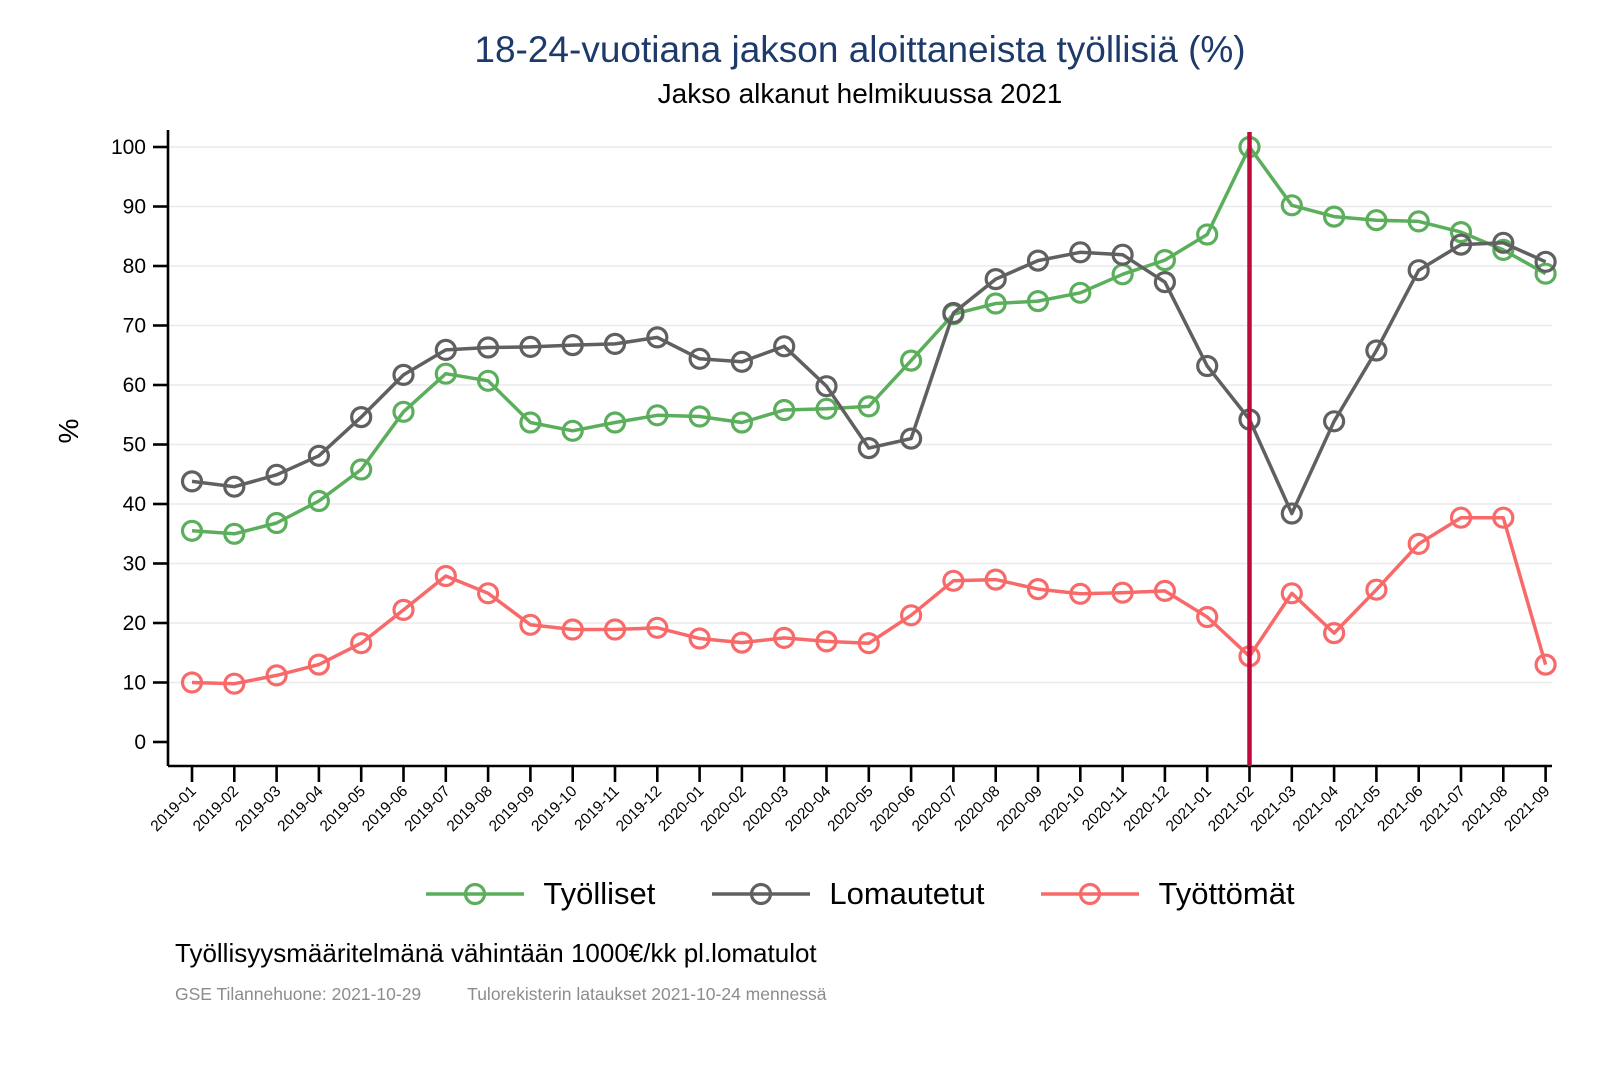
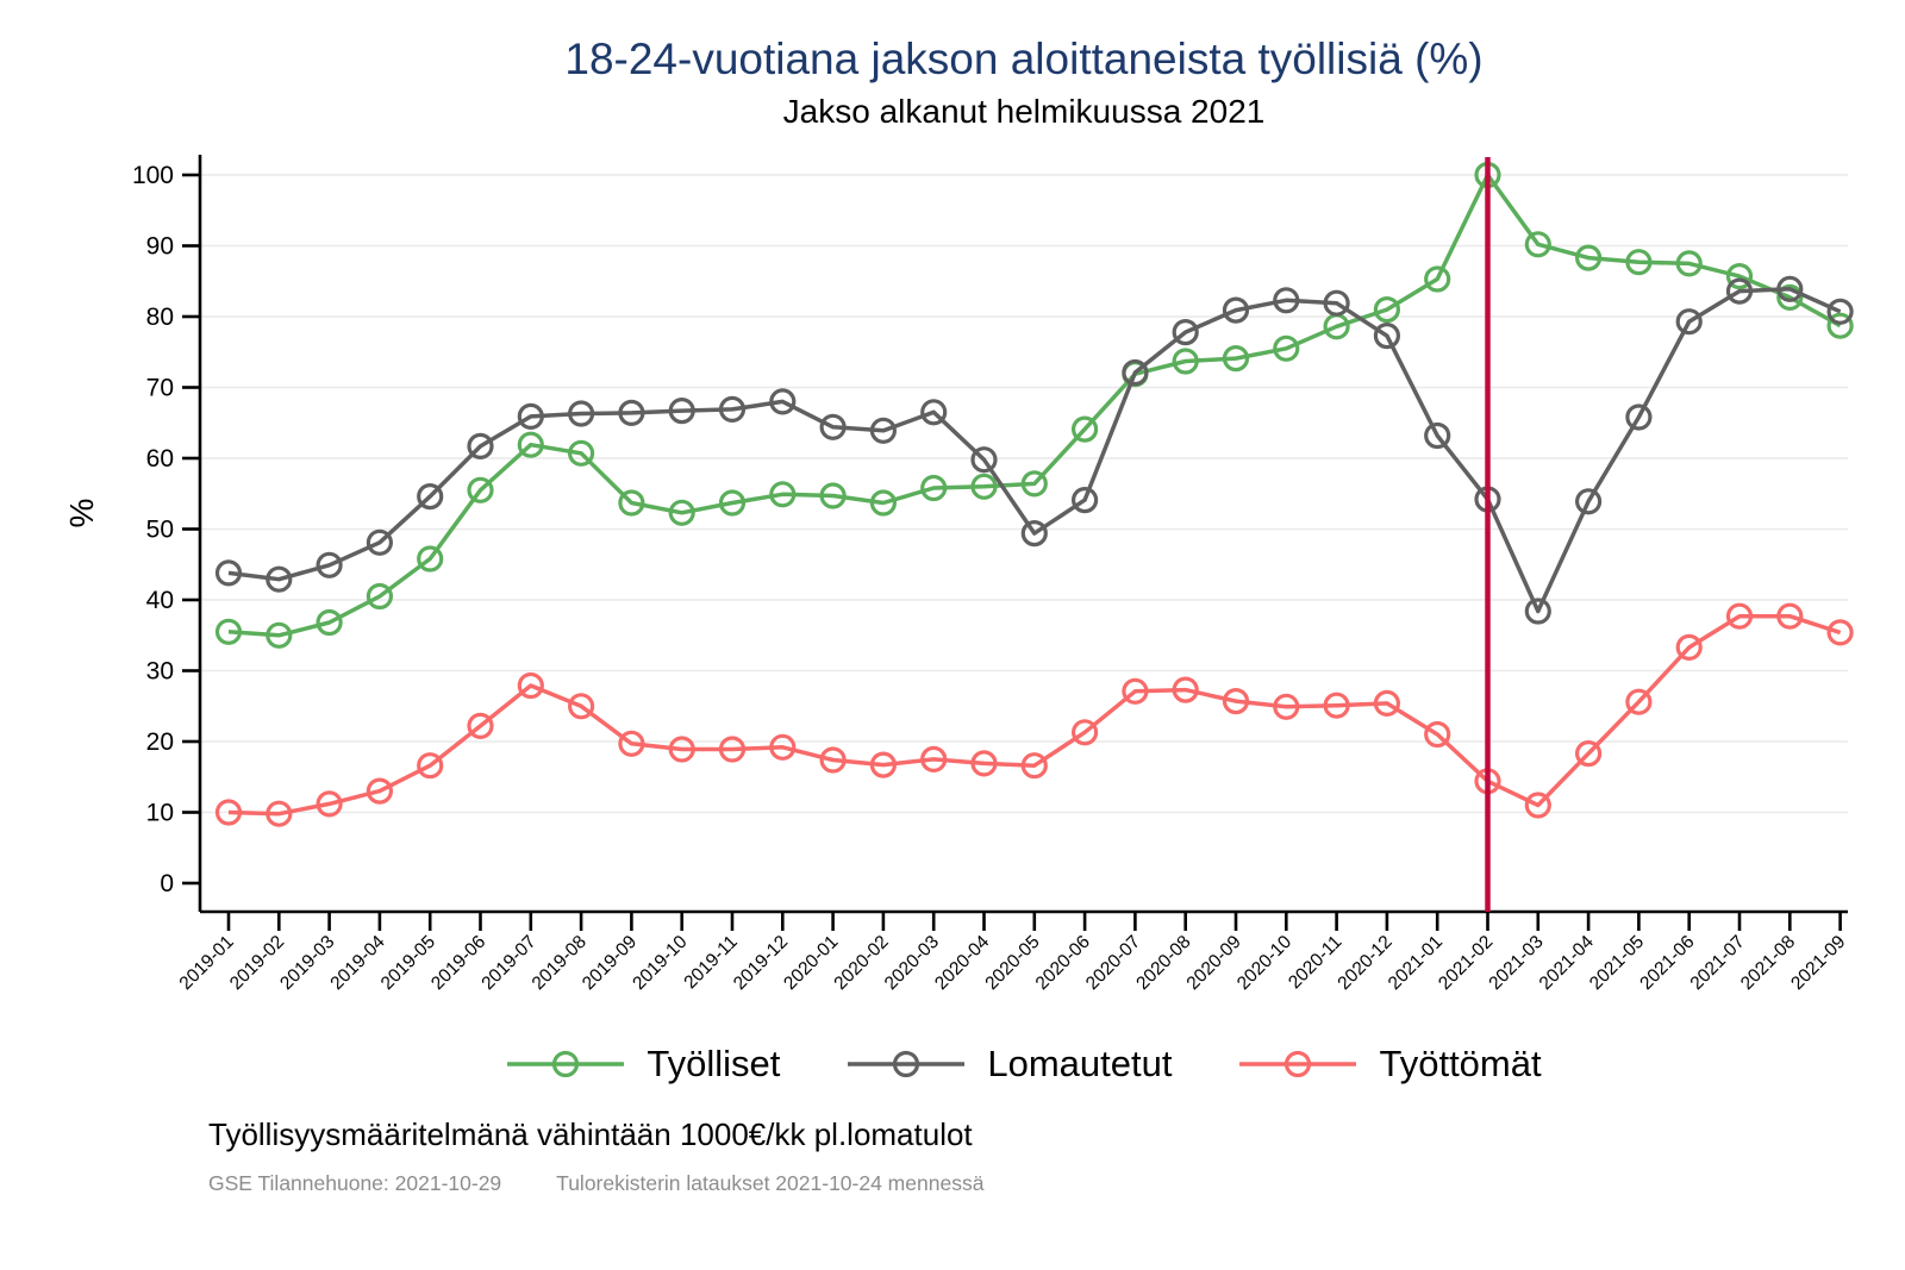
Lomautetut/2020-06: 51 -> 54
Työttömät/2021-03: 25 -> 11
Työttömät/2021-09: 13 -> 35
